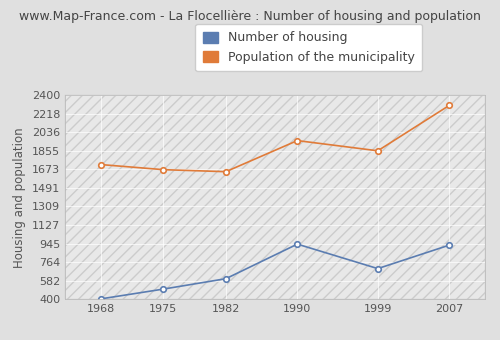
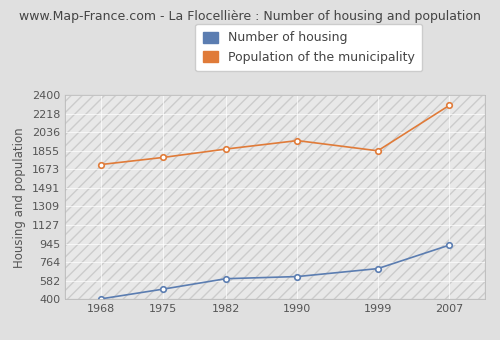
Population of the municipality/1975: 1670 -> 1790
Population of the municipality/1982: 1650 -> 1870
Number of housing/1990: 940 -> 620
